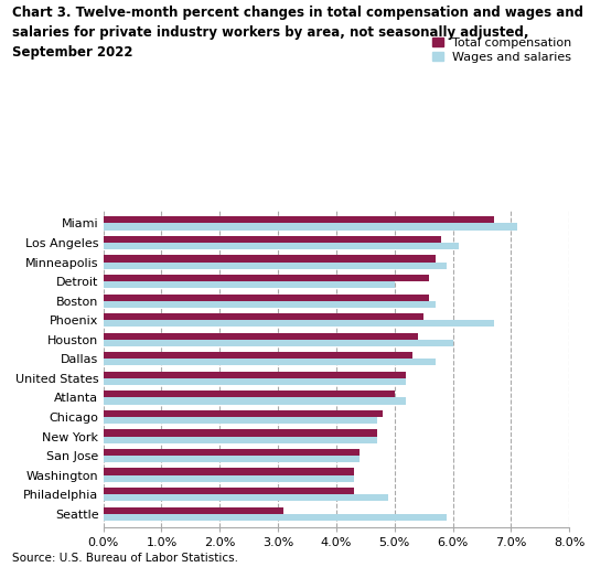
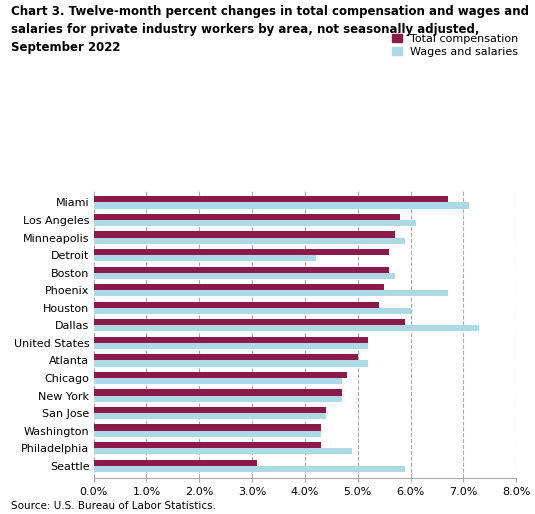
Wages and salaries/Detroit: 5.0% -> 4.2%
Total compensation/Dallas: 5.3% -> 5.9%
Wages and salaries/Dallas: 5.7% -> 7.3%
